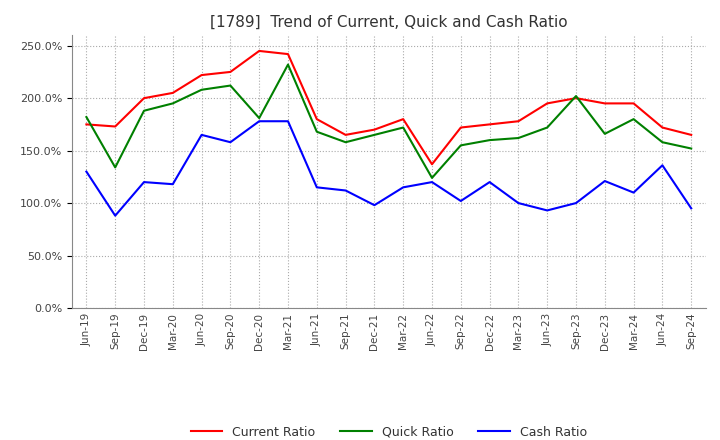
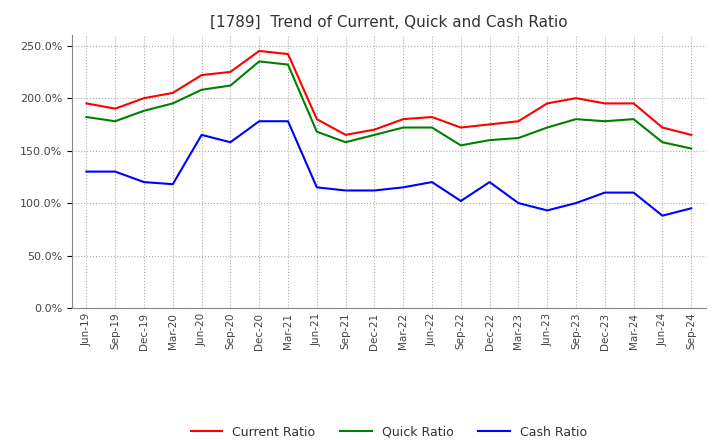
Current Ratio/Jun-19: 175% -> 195%
Current Ratio/Sep-19: 173% -> 190%
Quick Ratio/Sep-19: 134% -> 178%
Cash Ratio/Sep-19: 88% -> 130%
Quick Ratio/Dec-20: 181% -> 235%
Cash Ratio/Dec-21: 98% -> 112%
Current Ratio/Jun-22: 137% -> 182%
Quick Ratio/Jun-22: 124% -> 172%
Quick Ratio/Sep-23: 202% -> 180%
Quick Ratio/Dec-23: 166% -> 178%
Cash Ratio/Dec-23: 121% -> 110%
Cash Ratio/Jun-24: 136% -> 88%
